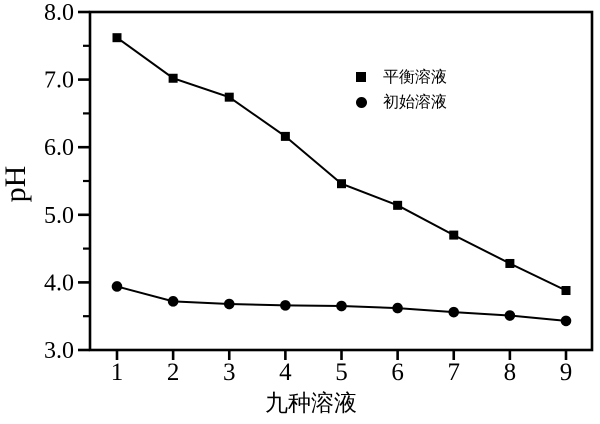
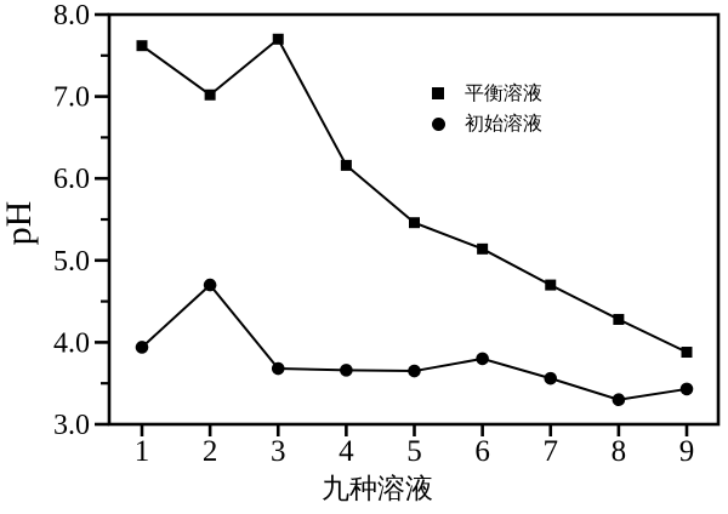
初始溶液/2: 3.7 -> 4.7
平衡溶液/3: 6.7 -> 7.7
初始溶液/6: 3.6 -> 3.8
初始溶液/8: 3.5 -> 3.3
